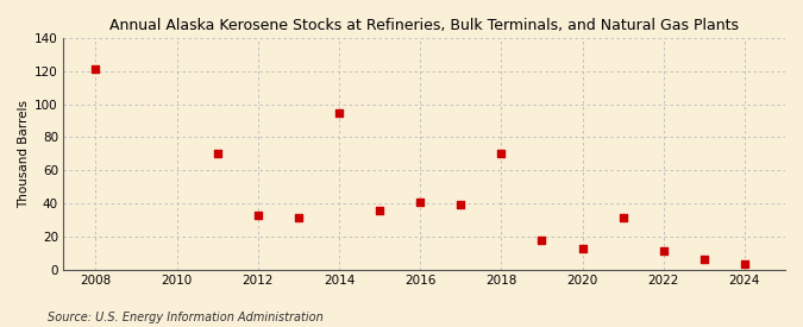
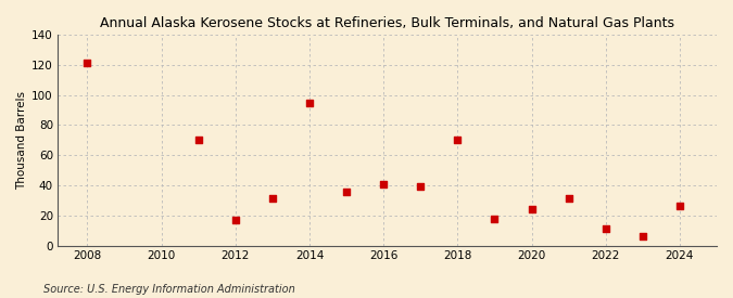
2012: 33 -> 17
2020: 13 -> 24
2024: 3 -> 26
